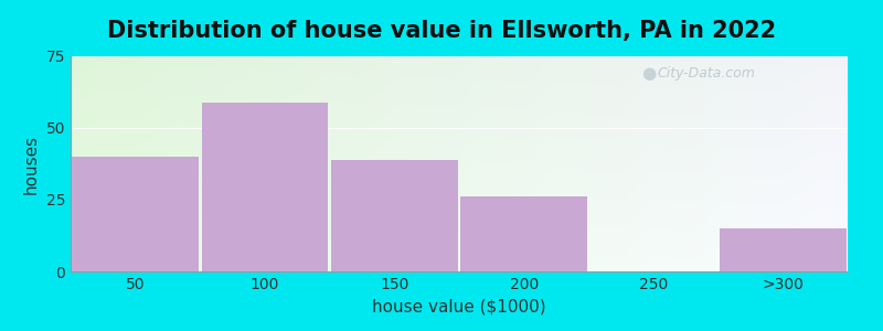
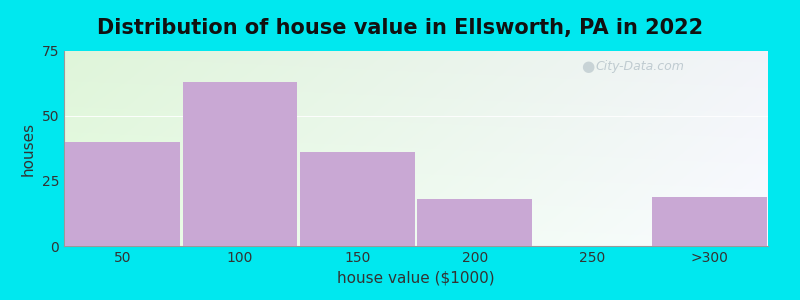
100: 59 -> 63
150: 39 -> 36
200: 26 -> 18
>300: 15 -> 19
